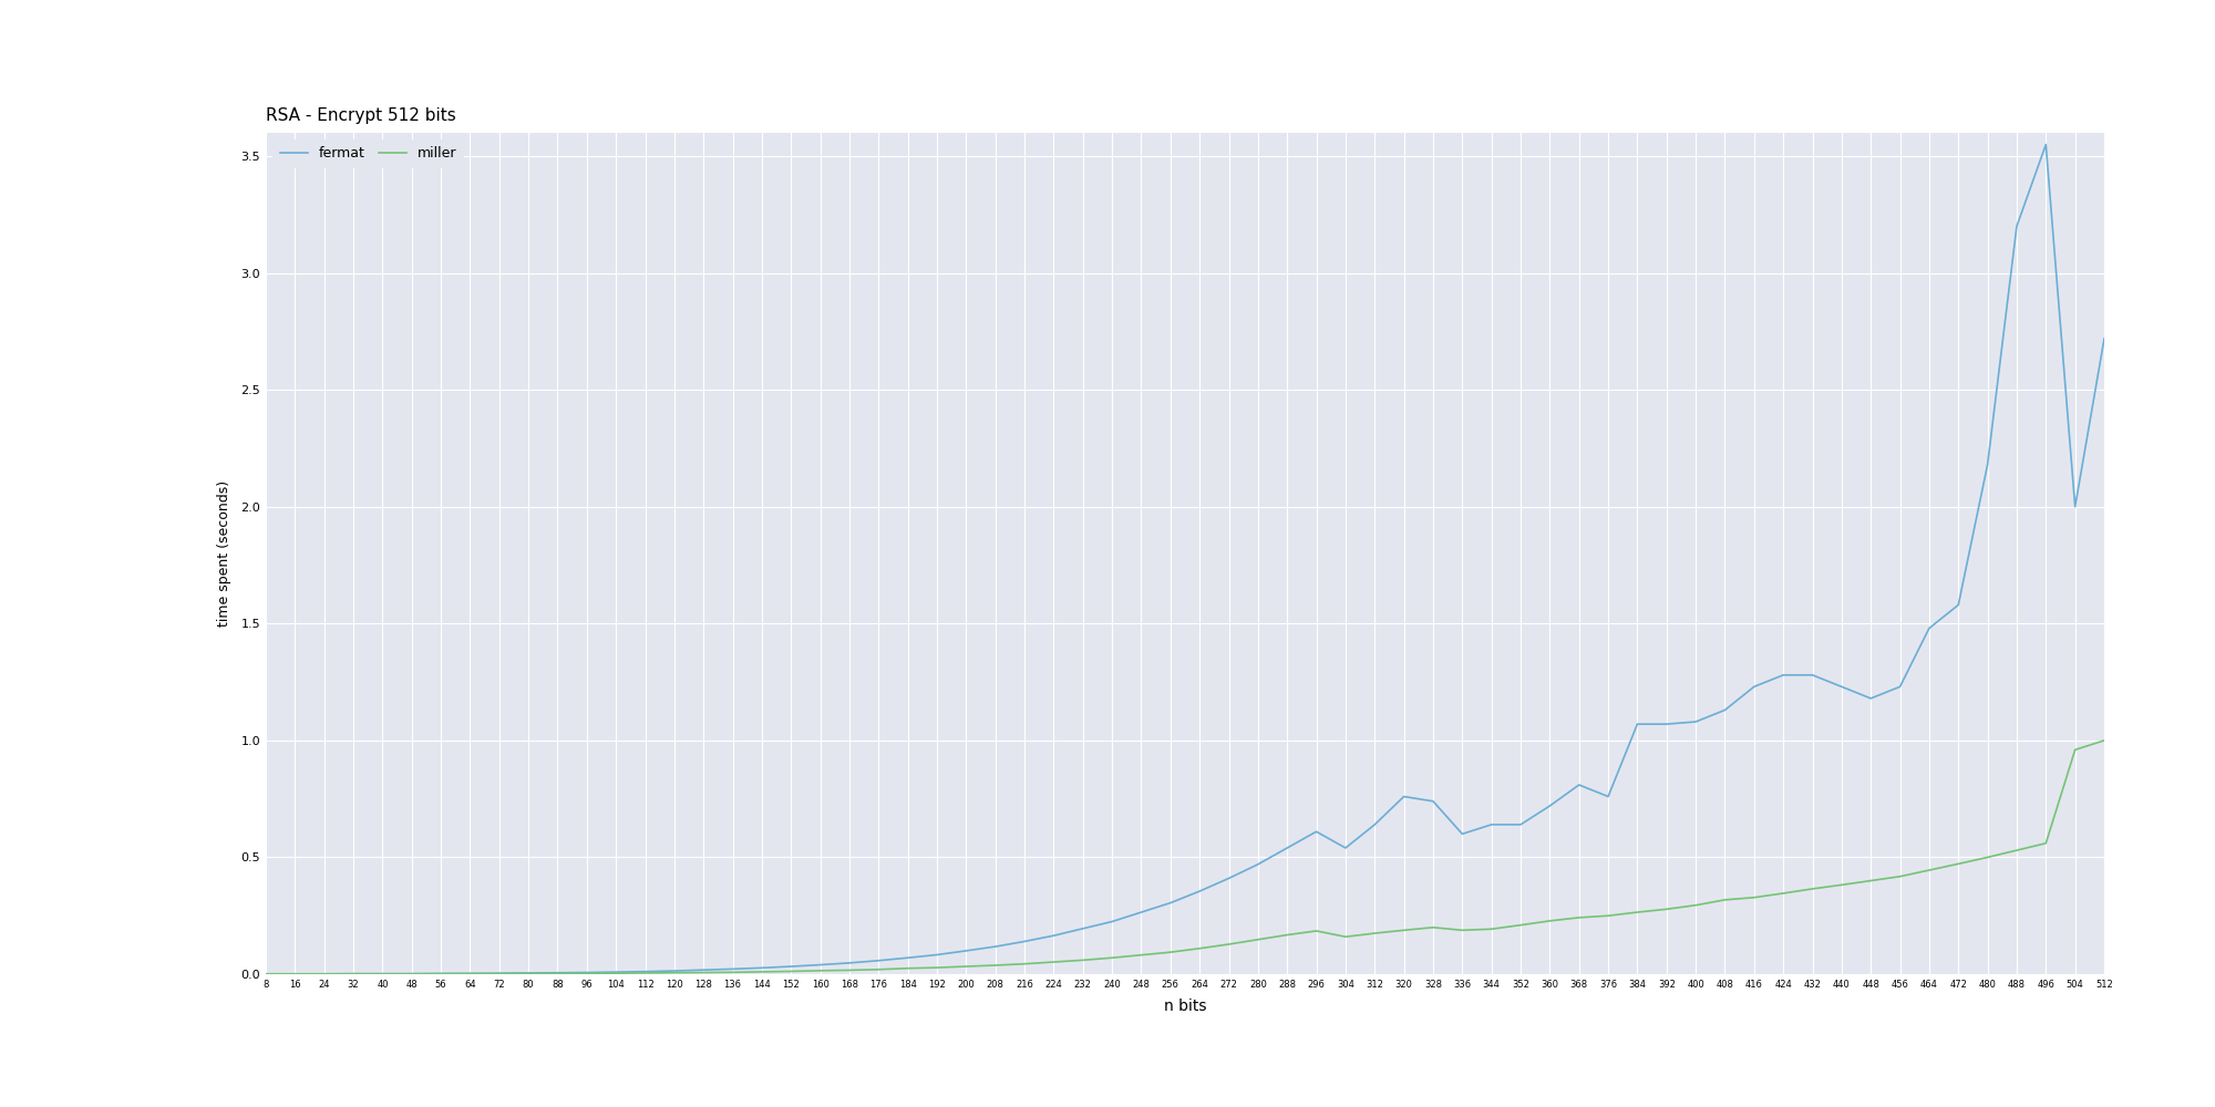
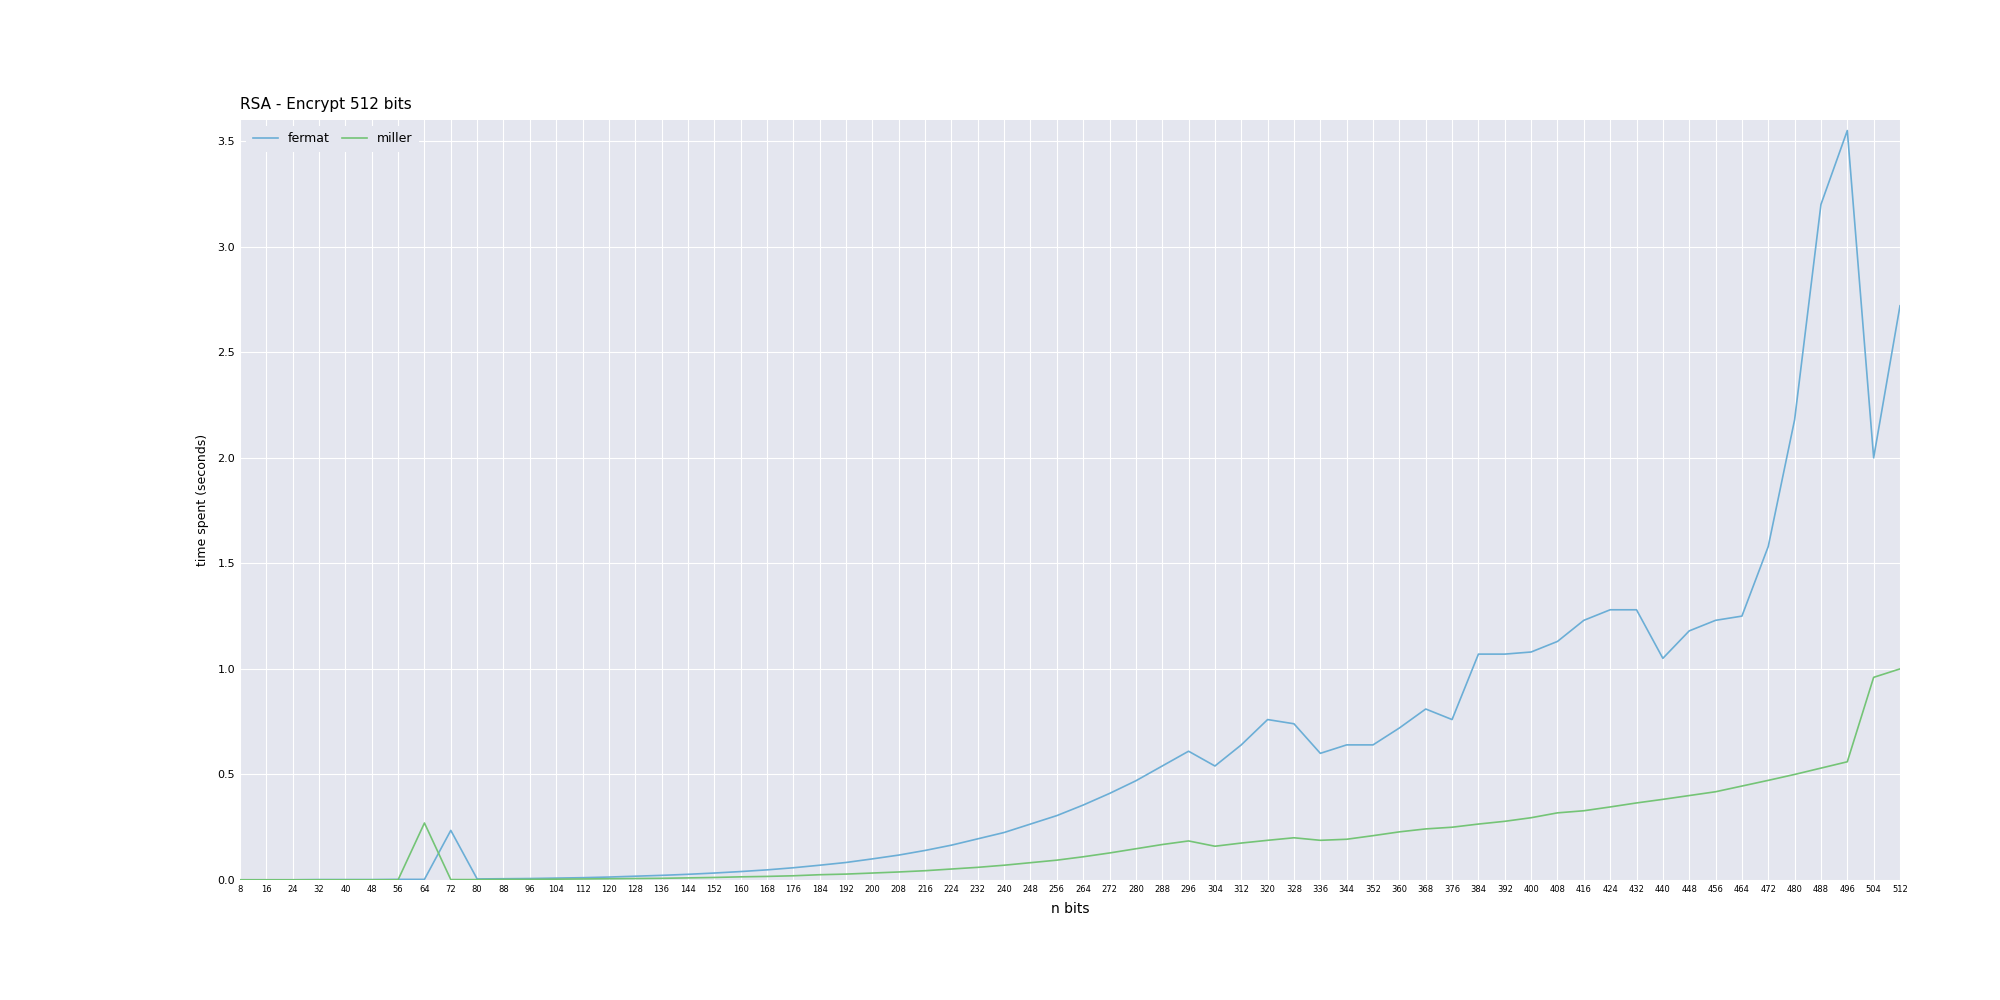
miller/64: 0.002 -> 0.270
fermat/72: 0.004 -> 0.235
fermat/440: 1.230 -> 1.050
fermat/464: 1.480 -> 1.250
